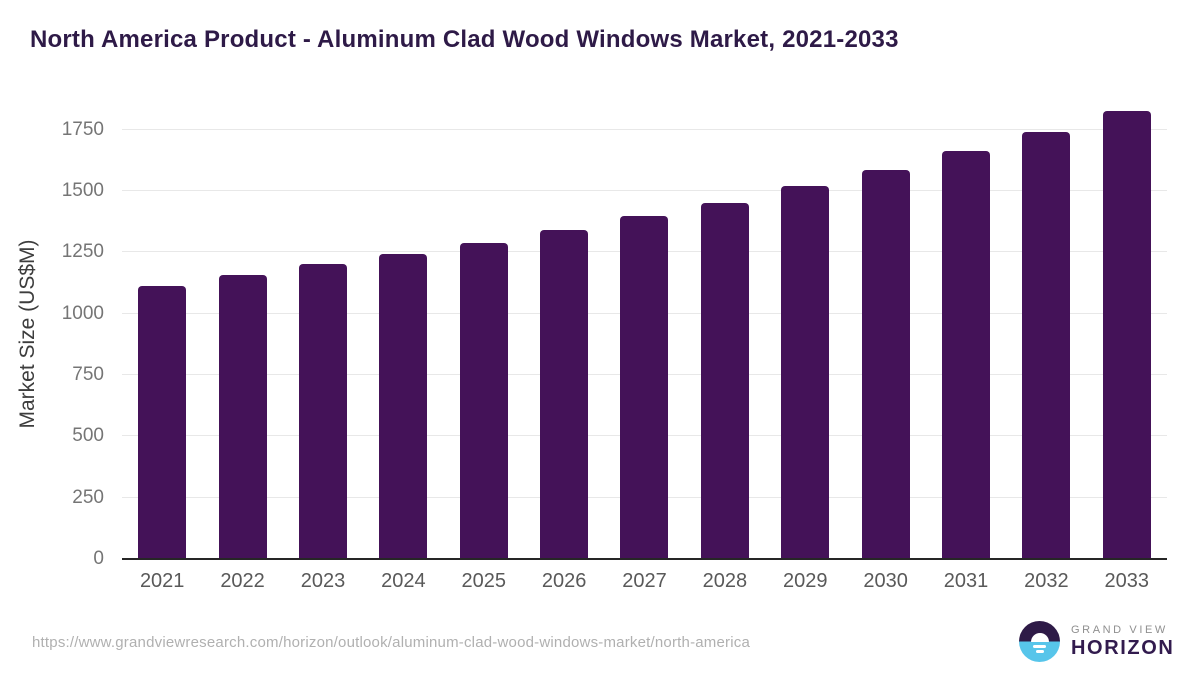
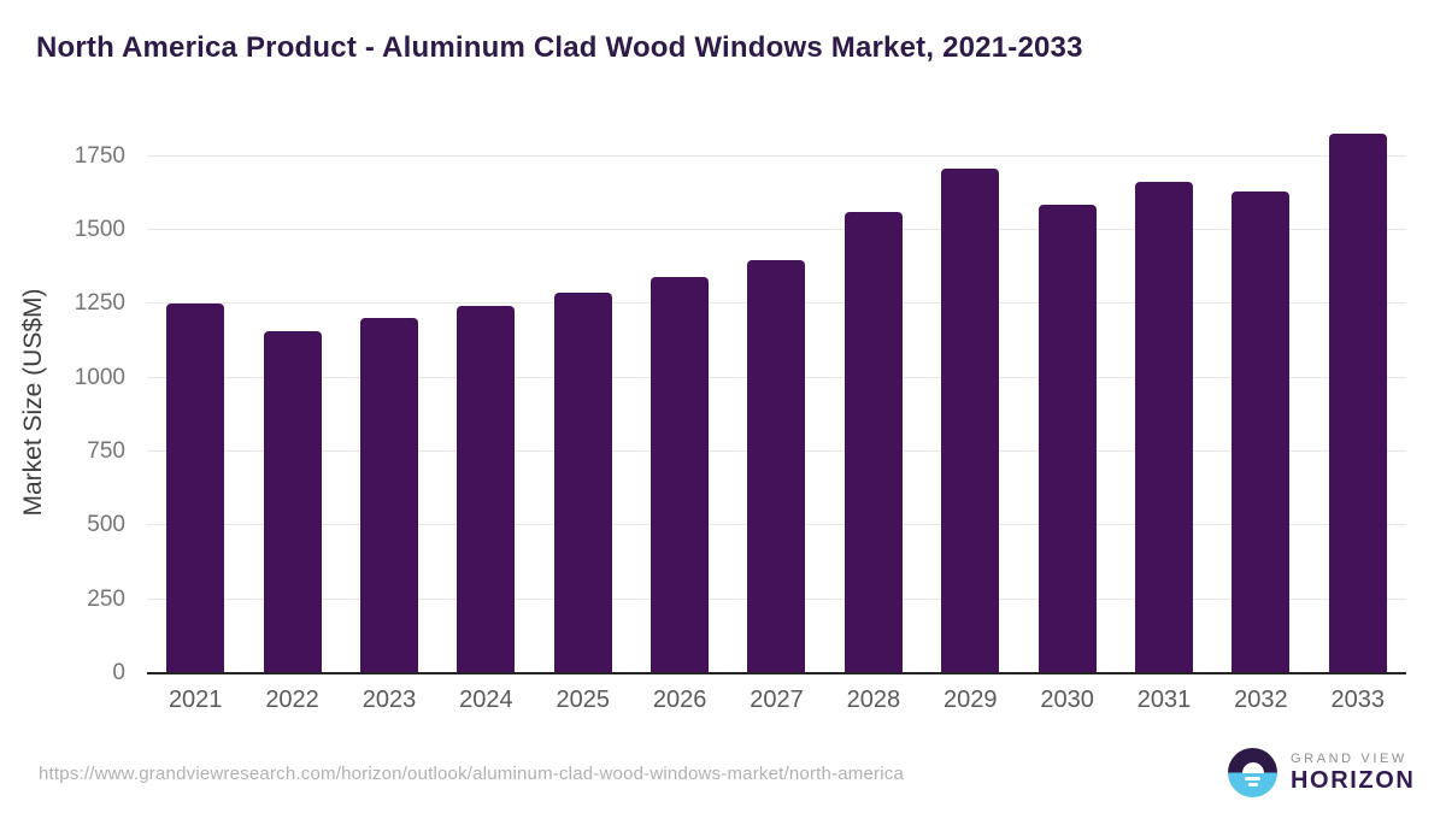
2021: 1110 -> 1250
2028: 1450 -> 1560
2029: 1520 -> 1710
2032: 1740 -> 1630
